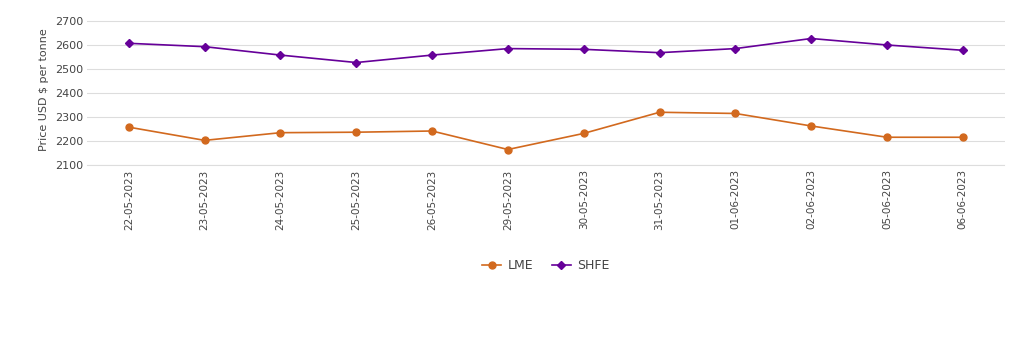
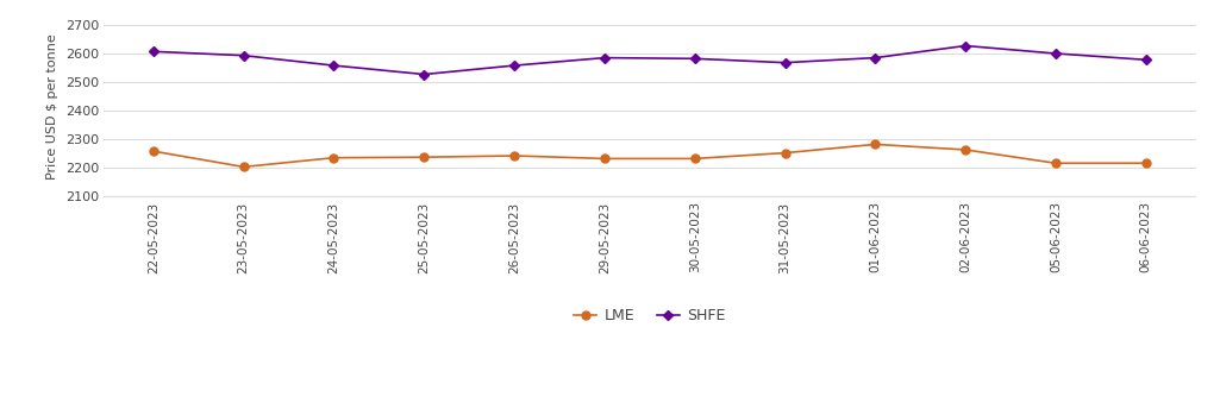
LME/29-05-2023: 2165 -> 2232
LME/31-05-2023: 2320 -> 2252
LME/01-06-2023: 2315 -> 2282
